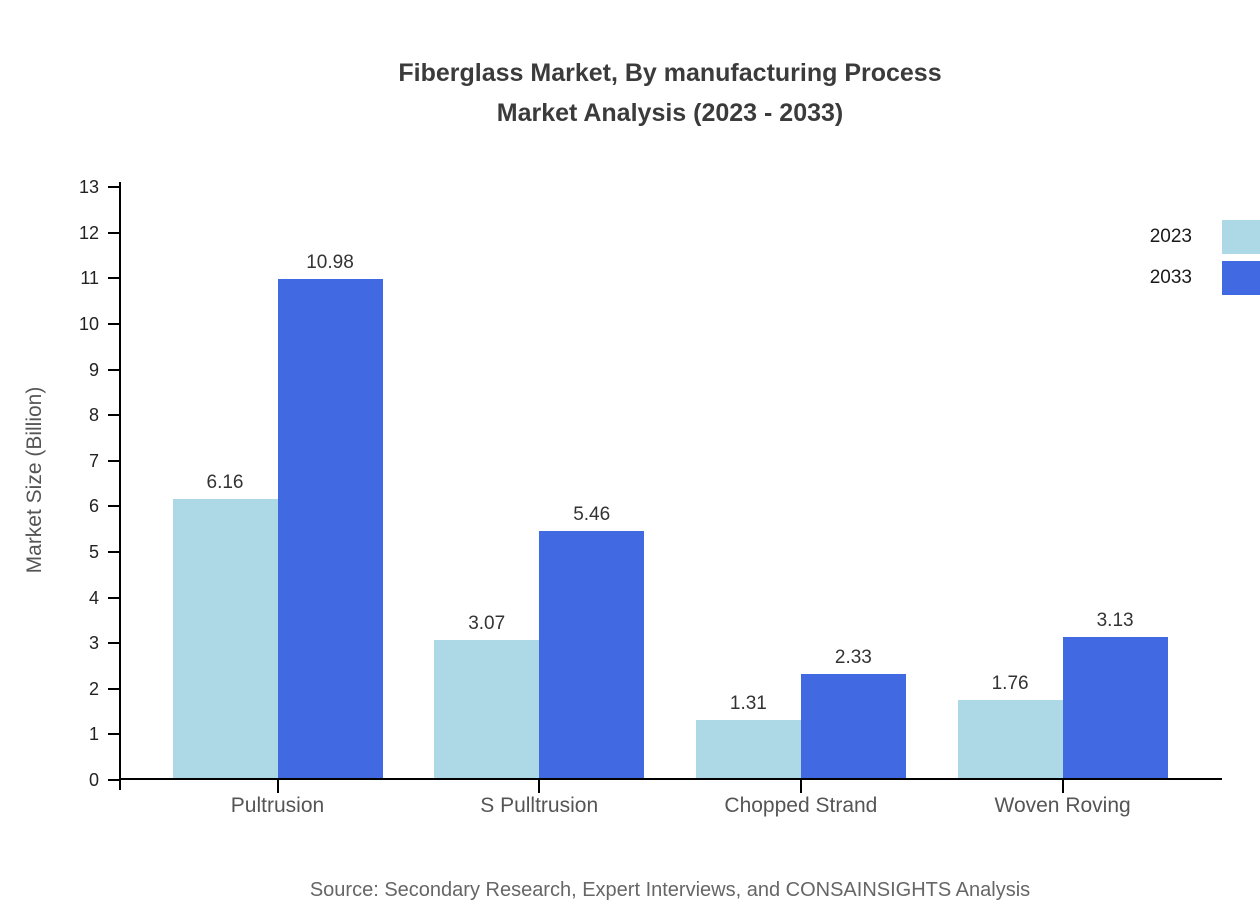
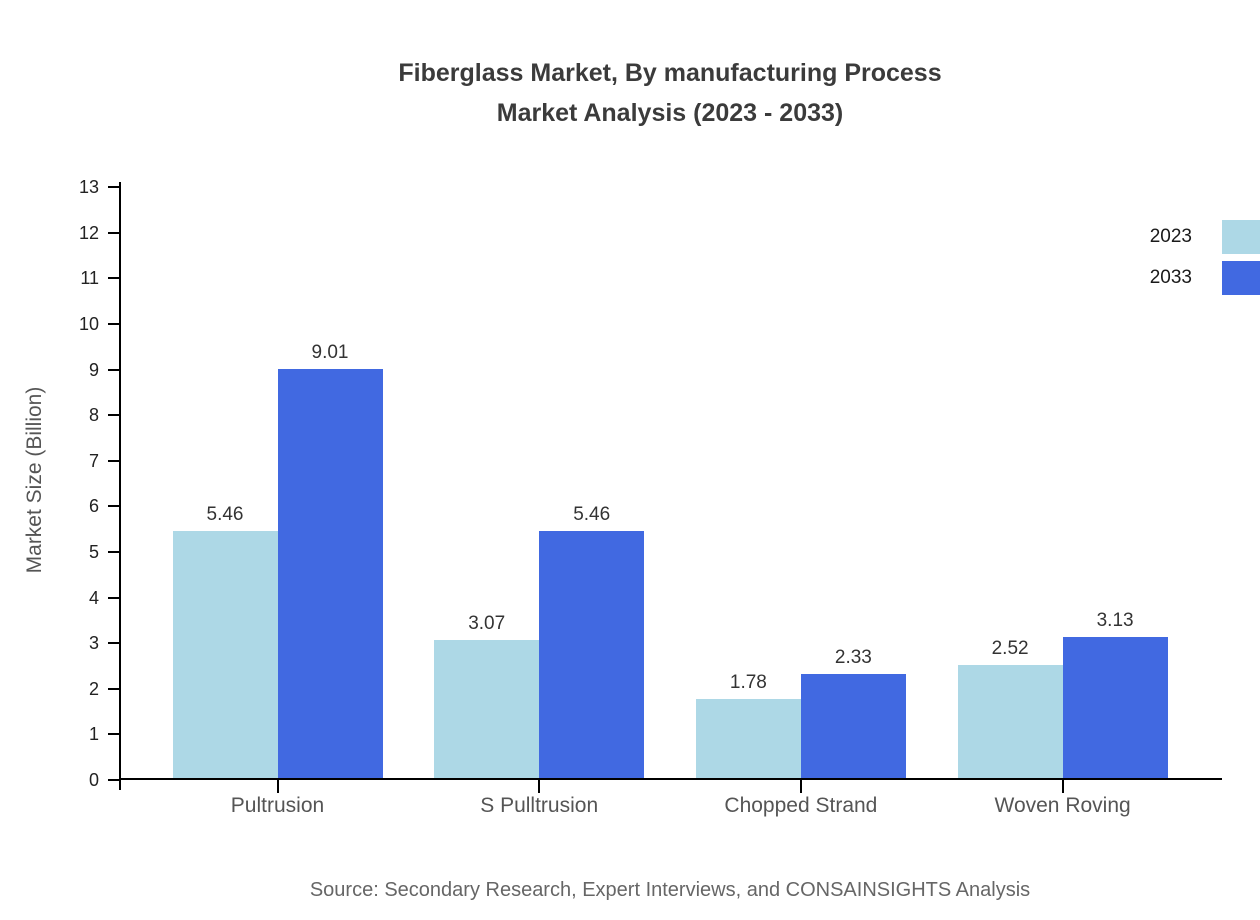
2023/Pultrusion: 6.16 -> 5.46
2033/Pultrusion: 10.98 -> 9.01
2023/Chopped Strand: 1.31 -> 1.78
2023/Woven Roving: 1.76 -> 2.52
